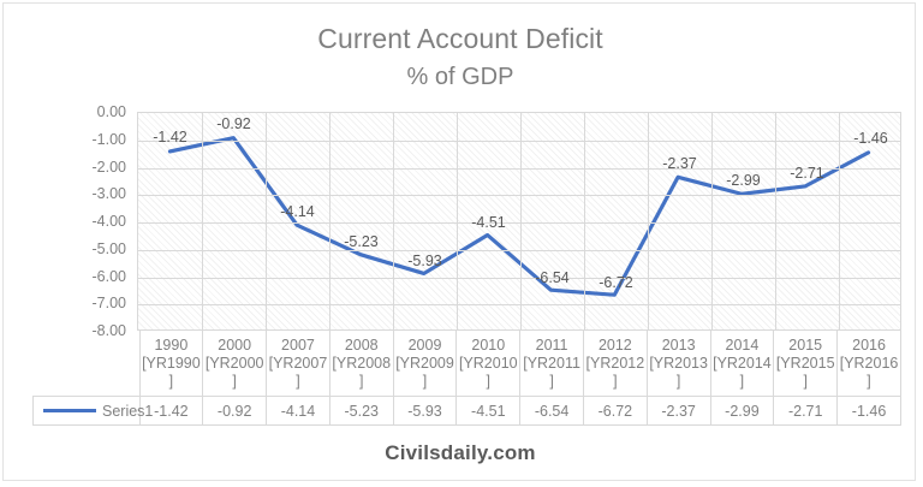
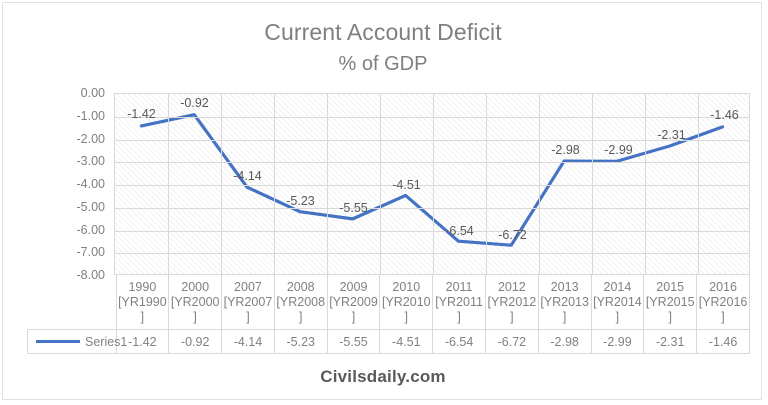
2009 [YR2009]: -5.93 -> -5.55
2013 [YR2013]: -2.37 -> -2.98
2015 [YR2015]: -2.71 -> -2.31
